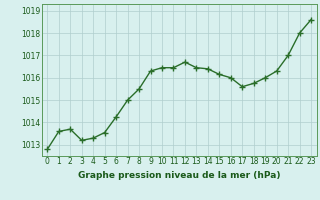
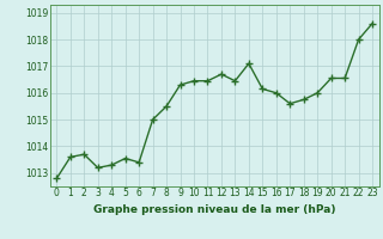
6: 1014.25 -> 1013.40
14: 1016.40 -> 1017.10
20: 1016.30 -> 1016.55
21: 1017.00 -> 1016.55
